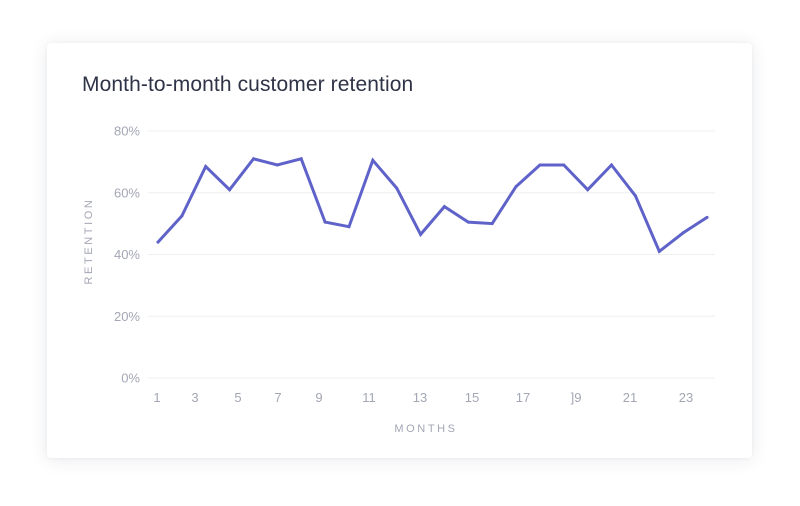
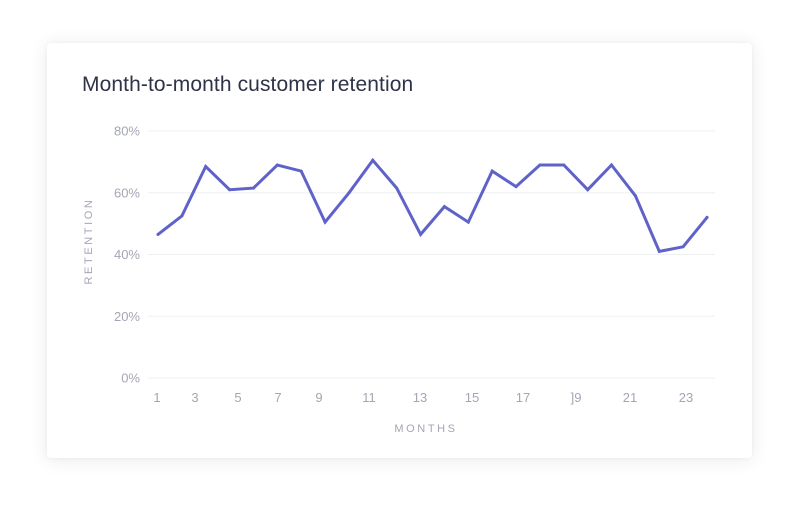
1: 44% -> 46%
5: 71% -> 62%
7: 71% -> 67%
9: 49% -> 60%
15: 50% -> 67%
23: 47% -> 42%
